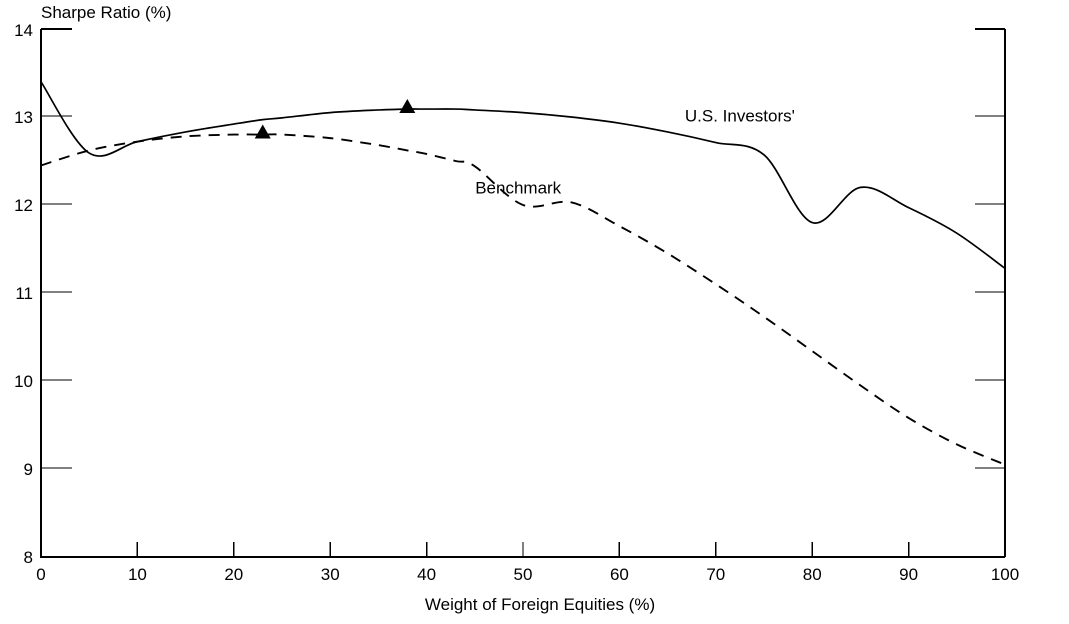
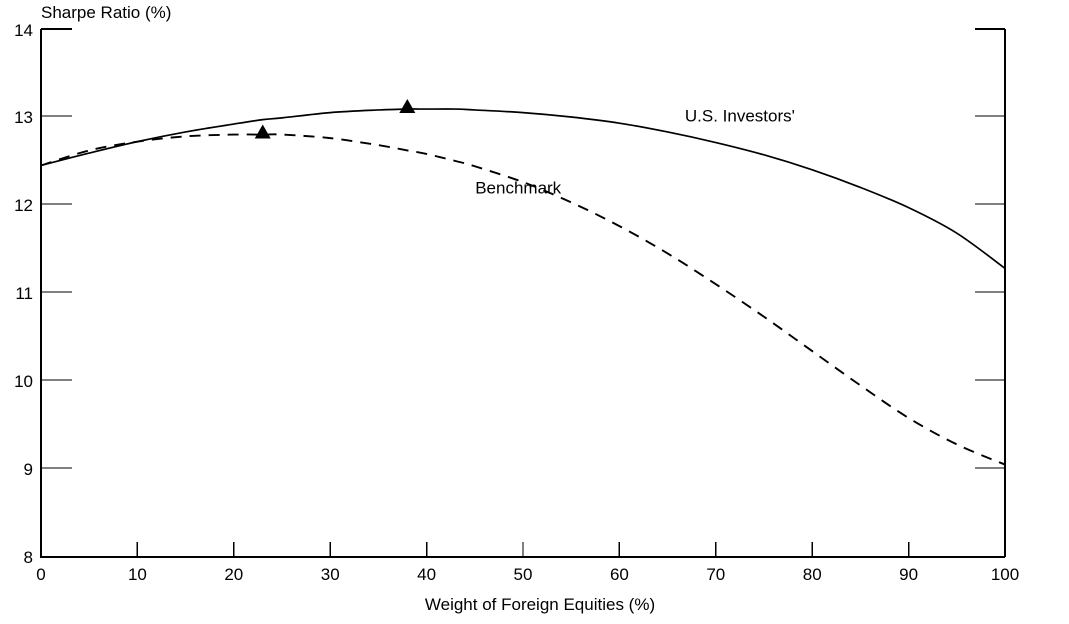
U.S. Investors'/0: 13.4 -> 12.4
Benchmark/50: 12.0 -> 12.3
U.S. Investors'/80: 11.8 -> 12.4
